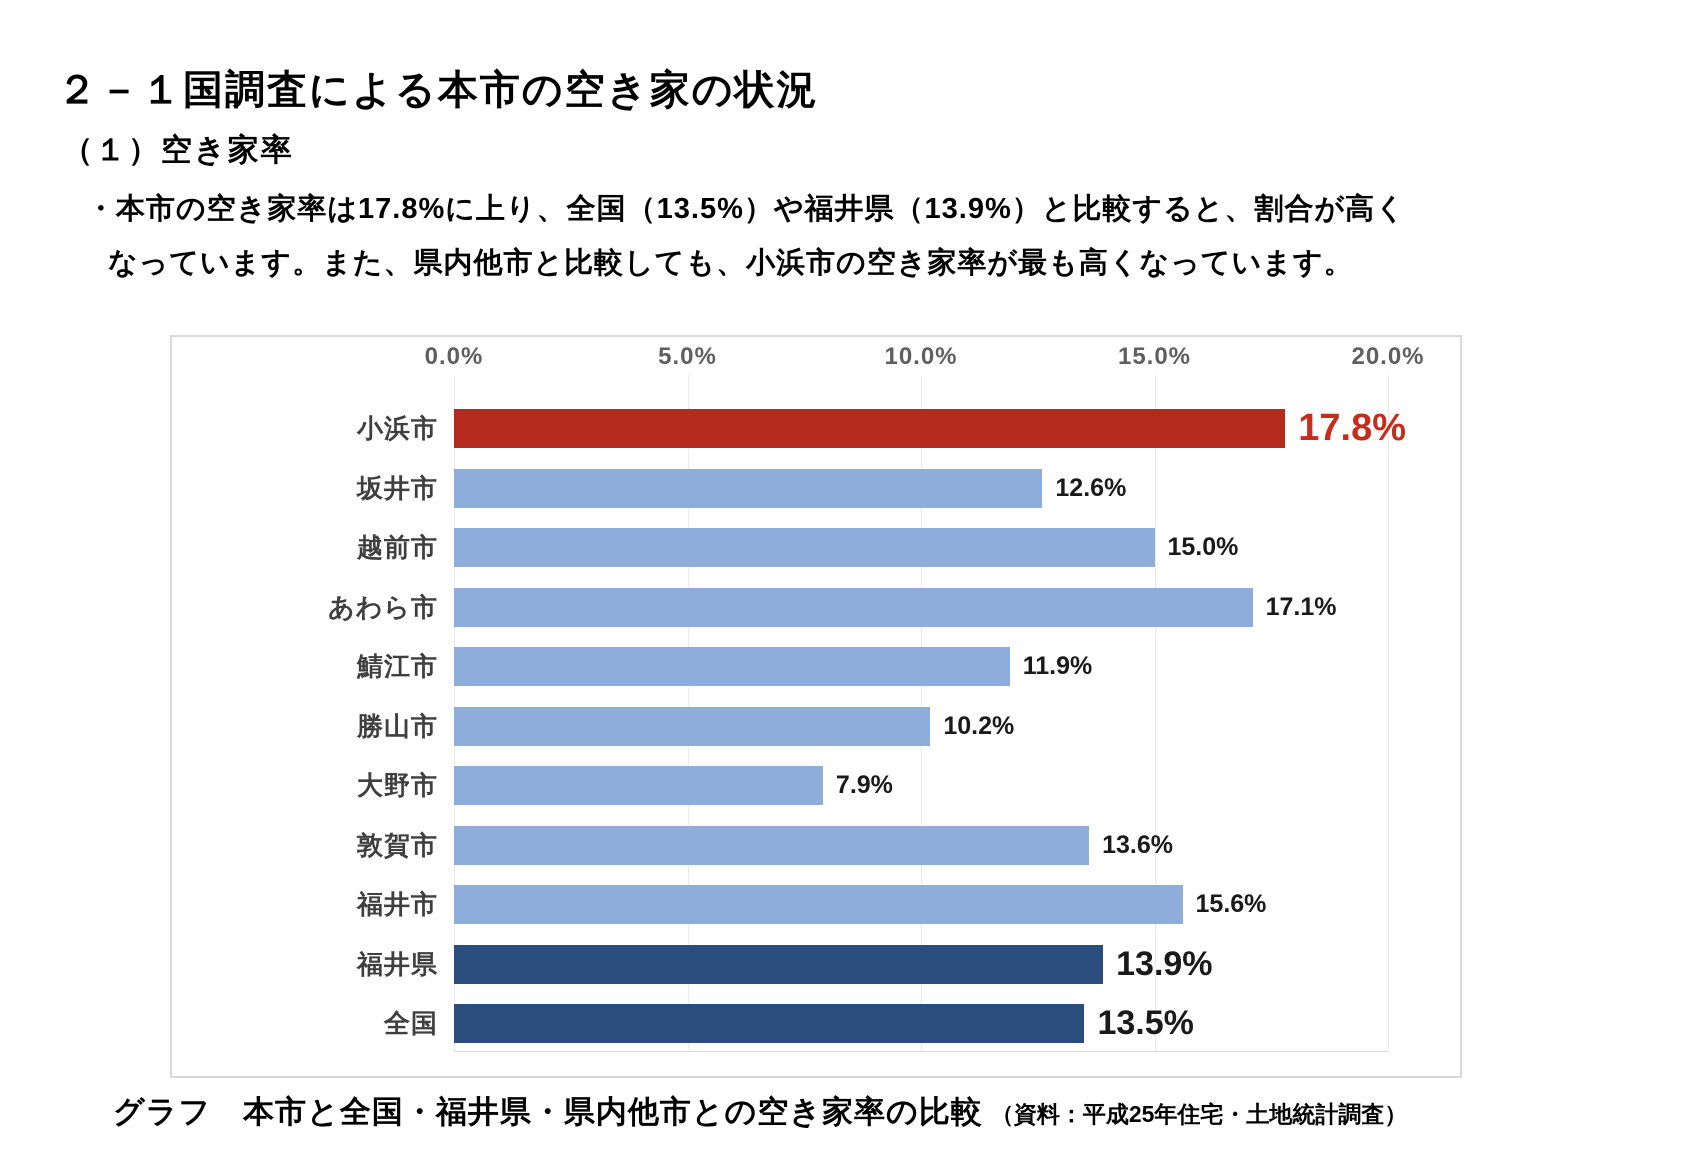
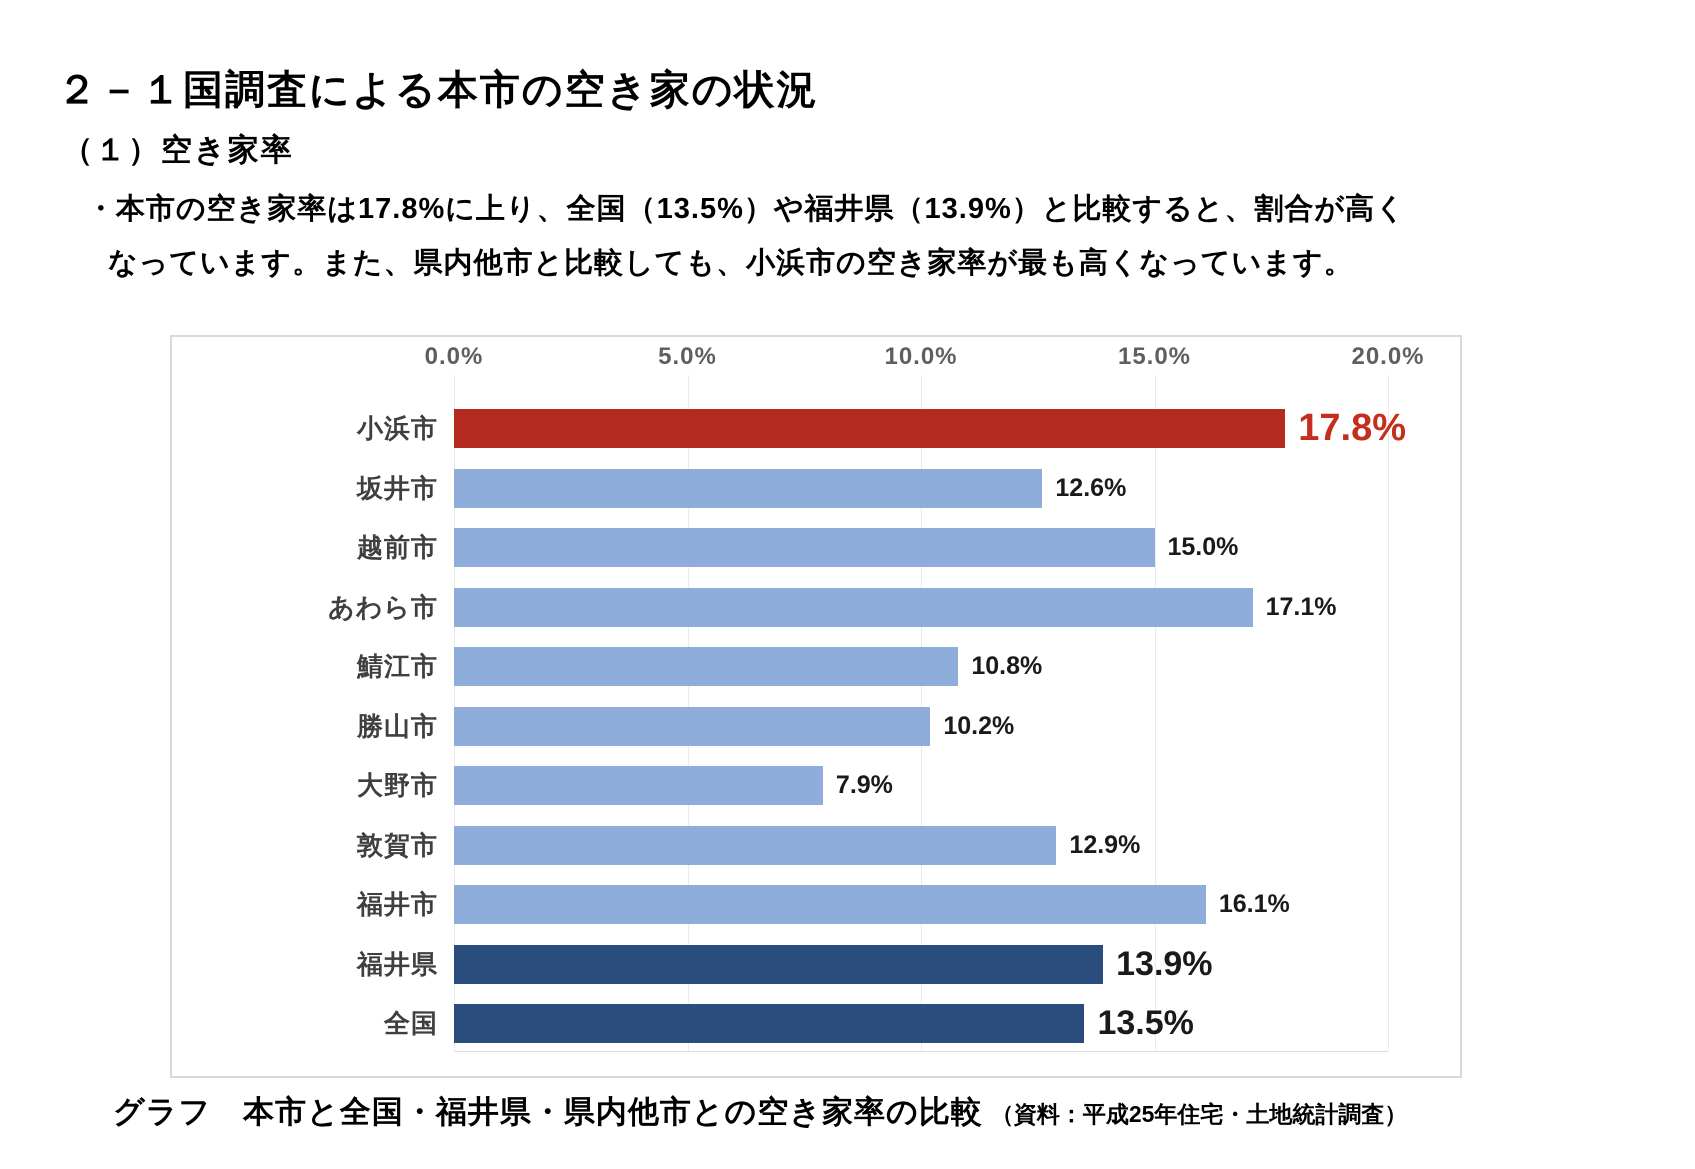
鯖江市: 11.9% -> 10.8%
敦賀市: 13.6% -> 12.9%
福井市: 15.6% -> 16.1%
